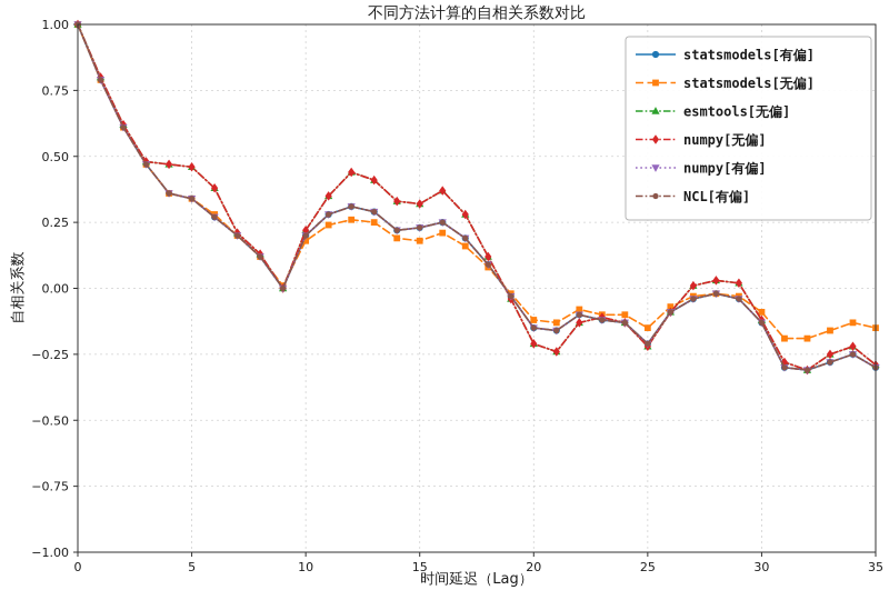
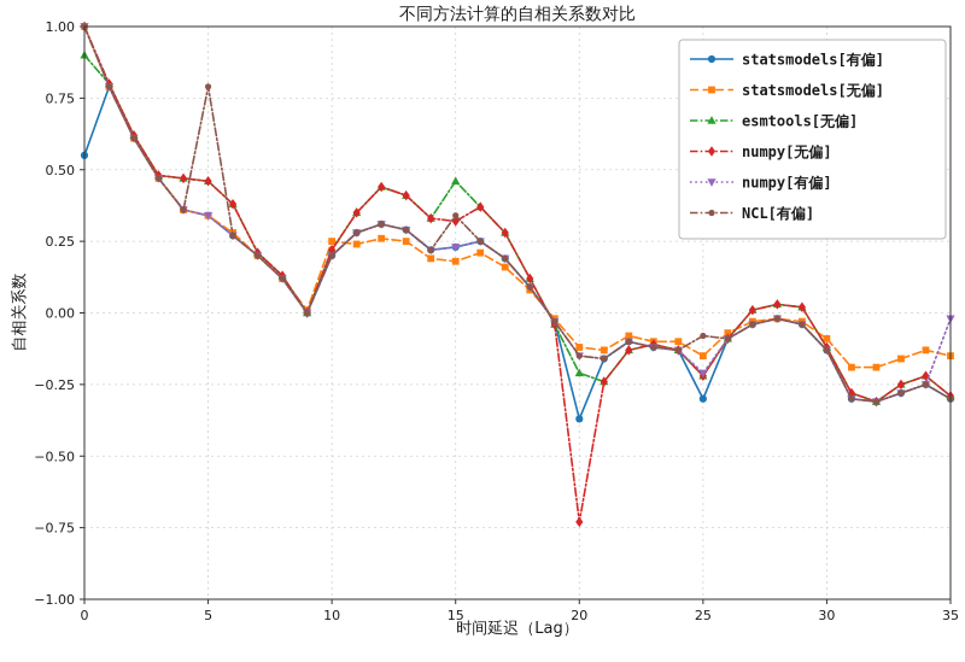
statsmodels[有偏]/0: 1.00 -> 0.55
esmtools[无偏]/0: 1.00 -> 0.90
NCL[有偏]/5: 0.34 -> 0.79
statsmodels[无偏]/10: 0.18 -> 0.25
esmtools[无偏]/15: 0.32 -> 0.46
NCL[有偏]/15: 0.23 -> 0.34
statsmodels[有偏]/20: -0.15 -> -0.37
numpy[无偏]/20: -0.21 -> -0.73
statsmodels[有偏]/25: -0.21 -> -0.30
NCL[有偏]/25: -0.21 -> -0.08
numpy[有偏]/35: -0.30 -> -0.02
